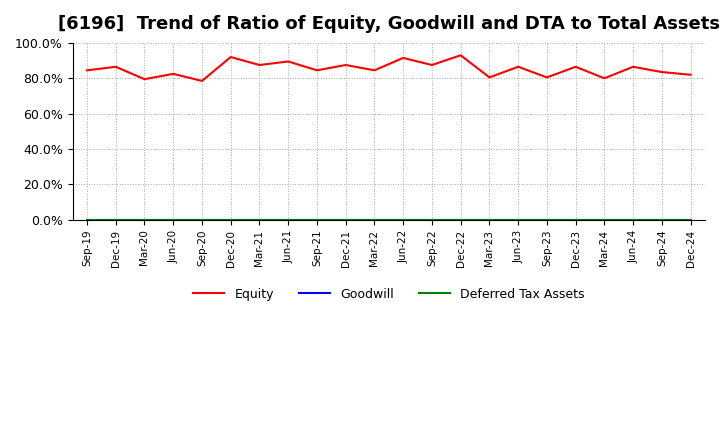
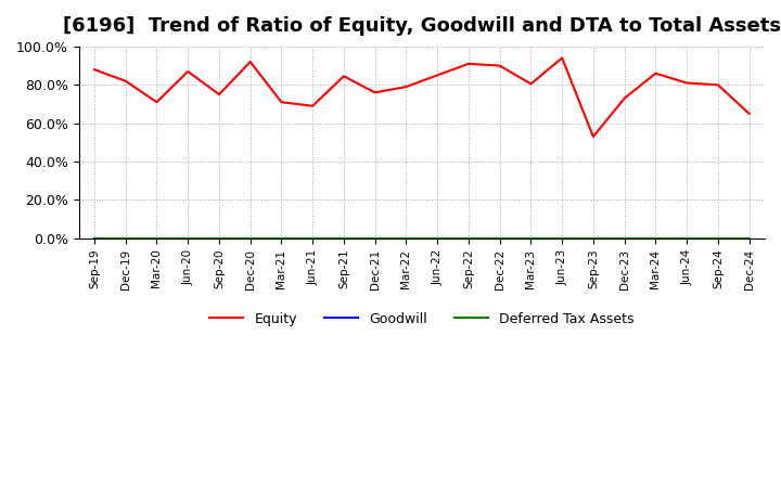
Equity/Sep-19: 84% -> 88%
Equity/Dec-19: 86% -> 82%
Equity/Mar-20: 80% -> 71%
Equity/Jun-20: 82% -> 87%
Equity/Sep-20: 78% -> 75%
Equity/Mar-21: 88% -> 71%
Equity/Jun-21: 90% -> 69%
Equity/Dec-21: 88% -> 76%
Equity/Mar-22: 84% -> 79%
Equity/Jun-22: 92% -> 85%
Equity/Sep-22: 88% -> 91%
Equity/Dec-22: 93% -> 90%
Equity/Jun-23: 86% -> 94%
Equity/Sep-23: 80% -> 53%
Equity/Dec-23: 86% -> 73%
Equity/Mar-24: 80% -> 86%
Equity/Jun-24: 86% -> 81%
Equity/Sep-24: 84% -> 80%
Equity/Dec-24: 82% -> 65%
